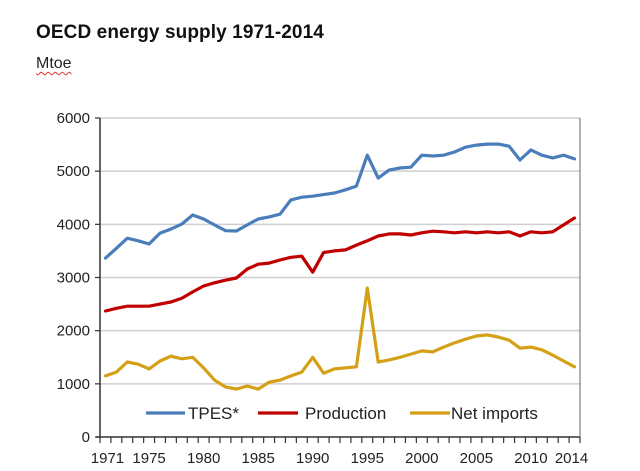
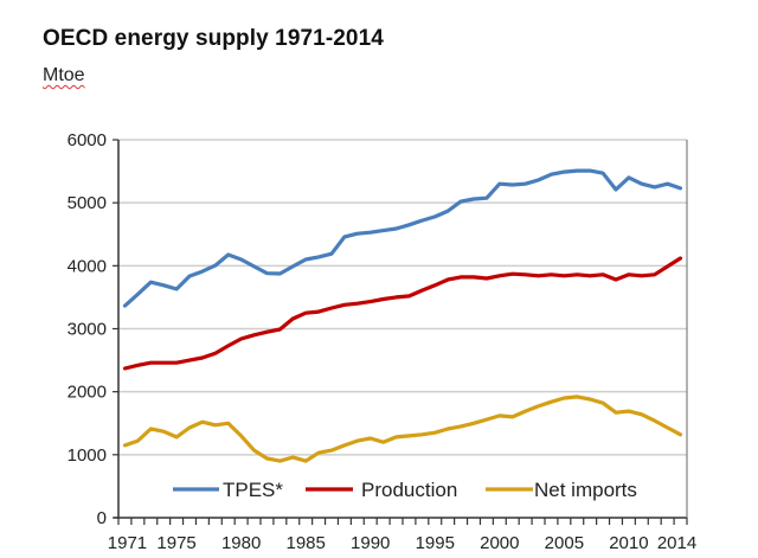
Production/1990: 3100 -> 3400
Net imports/1990: 1500 -> 1300
TPES*/1995: 5300 -> 4800
Net imports/1995: 2800 -> 1400
